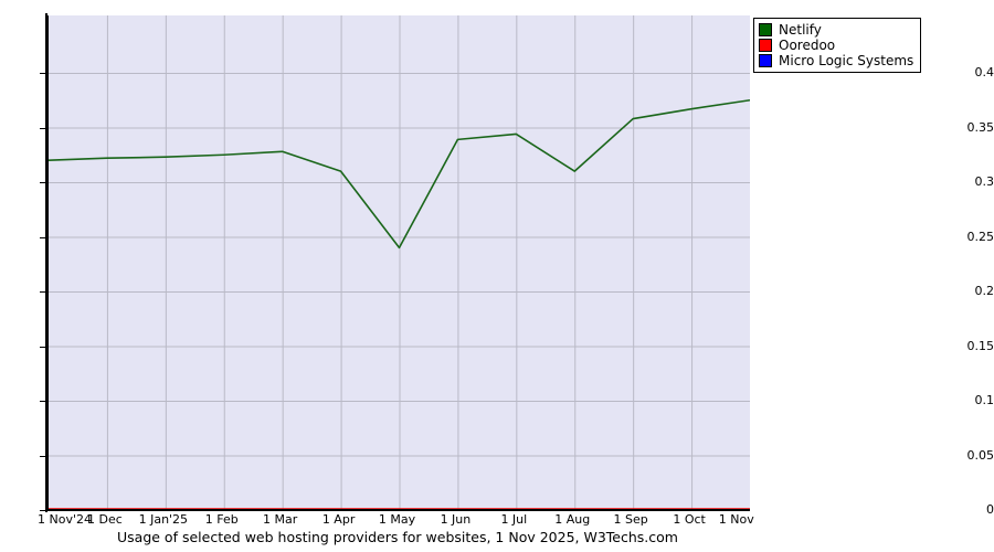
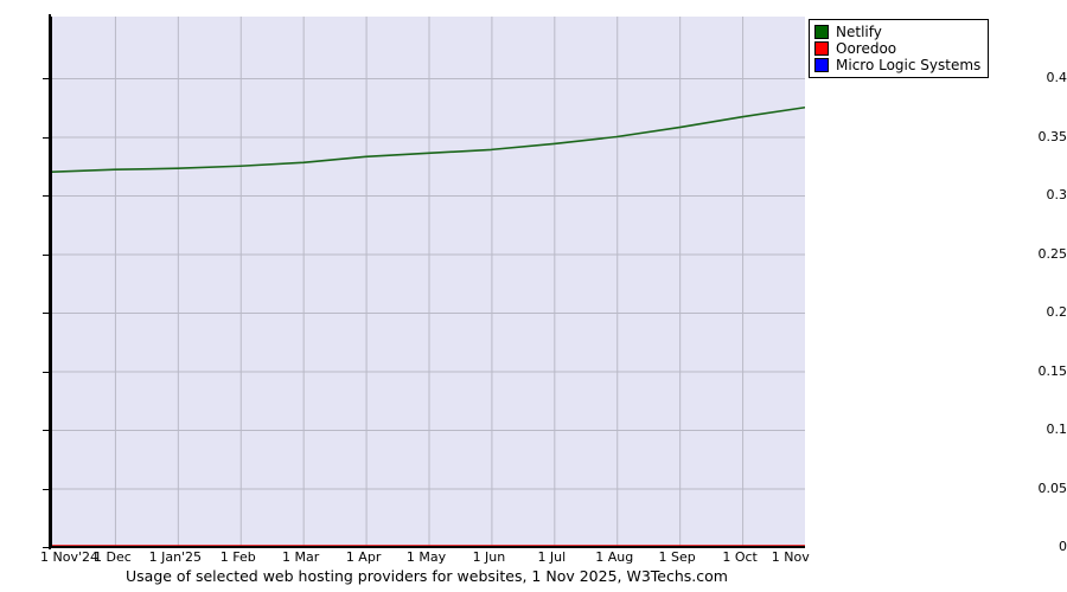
Netlify/1 Apr: 0.31 -> 0.33
Netlify/1 May: 0.24 -> 0.34
Netlify/1 Aug: 0.31 -> 0.35
